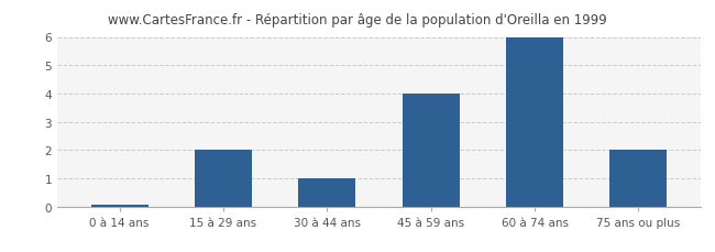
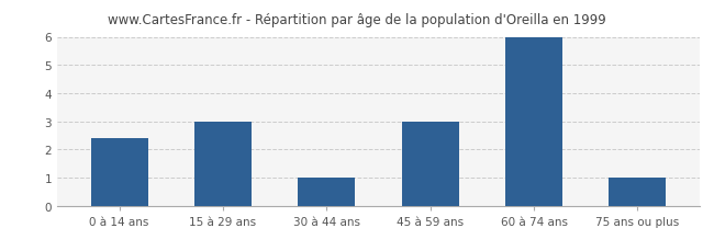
0 à 14 ans: 0.07 -> 2.40
15 à 29 ans: 2.00 -> 3.00
45 à 59 ans: 4.00 -> 3.00
75 ans ou plus: 2.00 -> 1.00
